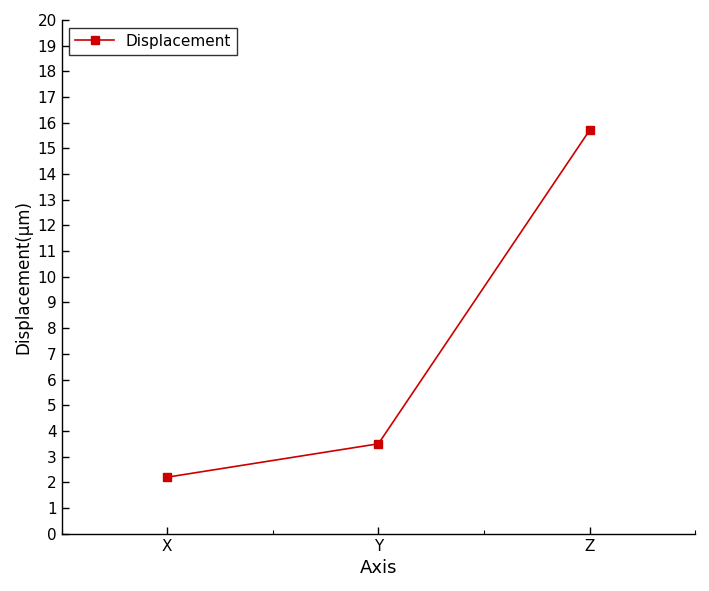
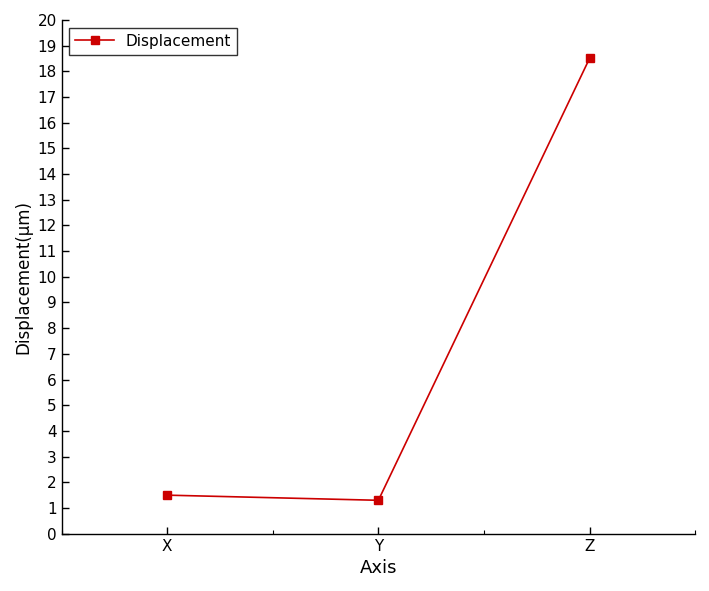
X: 2.2 -> 1.5
Y: 3.5 -> 1.3
Z: 15.7 -> 18.5
